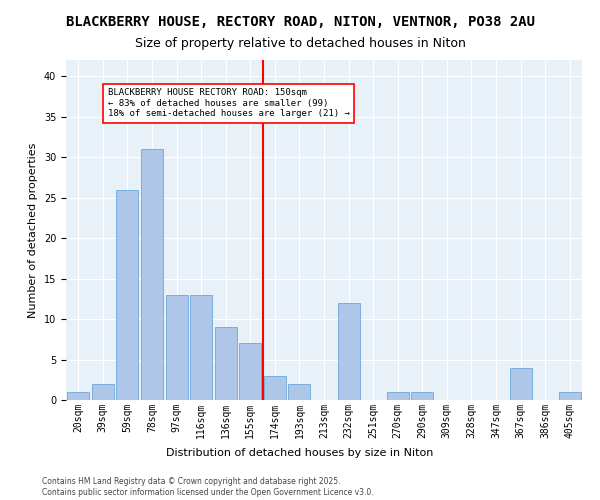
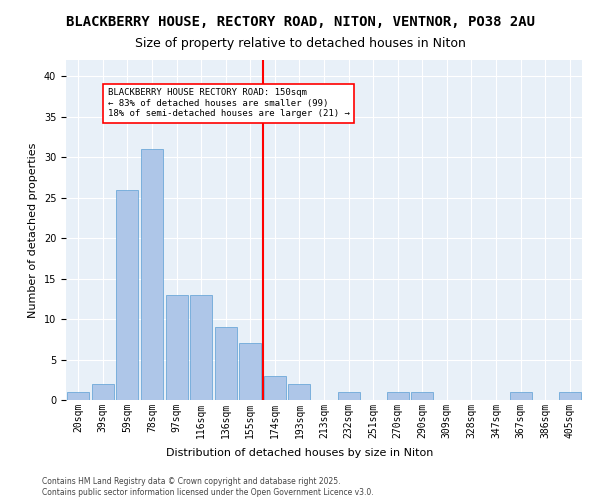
232sqm: 12 -> 1
367sqm: 4 -> 1
